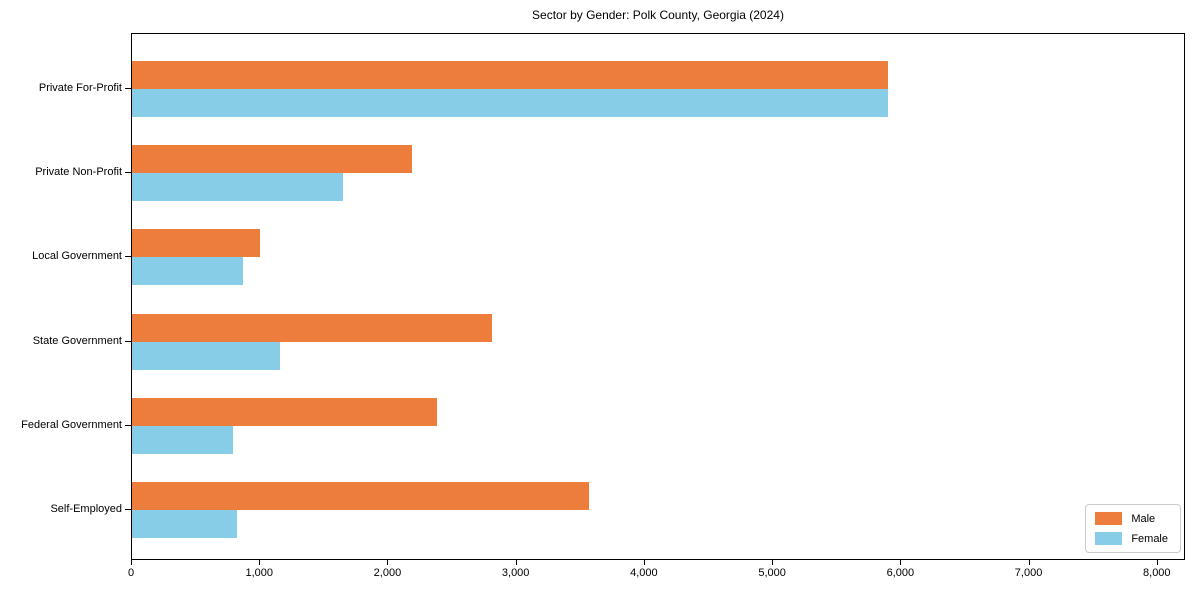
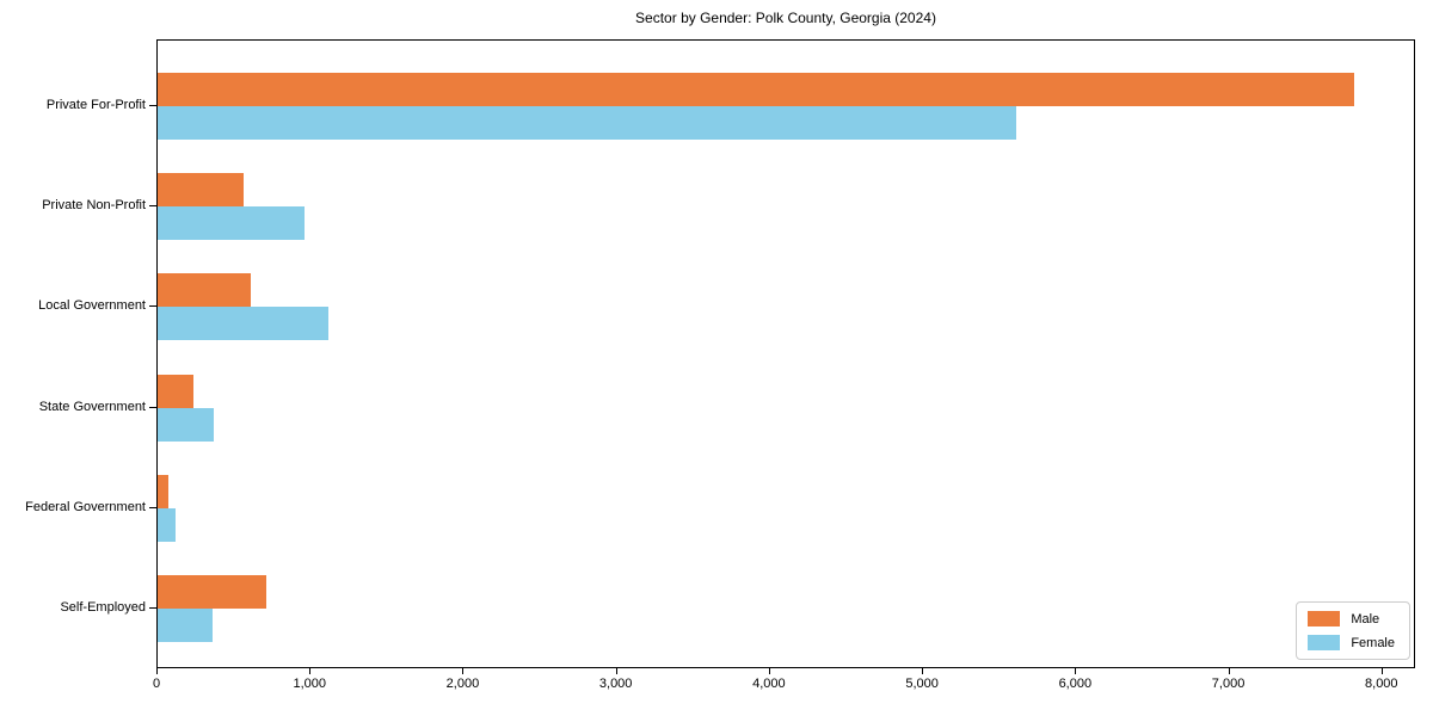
Male/Private For-Profit: 5910 -> 7830
Female/Private For-Profit: 5910 -> 5620
Male/Private Non-Profit: 2190 -> 560
Female/Private Non-Profit: 1650 -> 960
Male/Local Government: 1000 -> 610
Female/Local Government: 870 -> 1120
Male/State Government: 2810 -> 240
Female/State Government: 1160 -> 370
Male/Federal Government: 2380 -> 70
Female/Federal Government: 790 -> 120
Male/Self-Employed: 3570 -> 710
Female/Self-Employed: 820 -> 360
